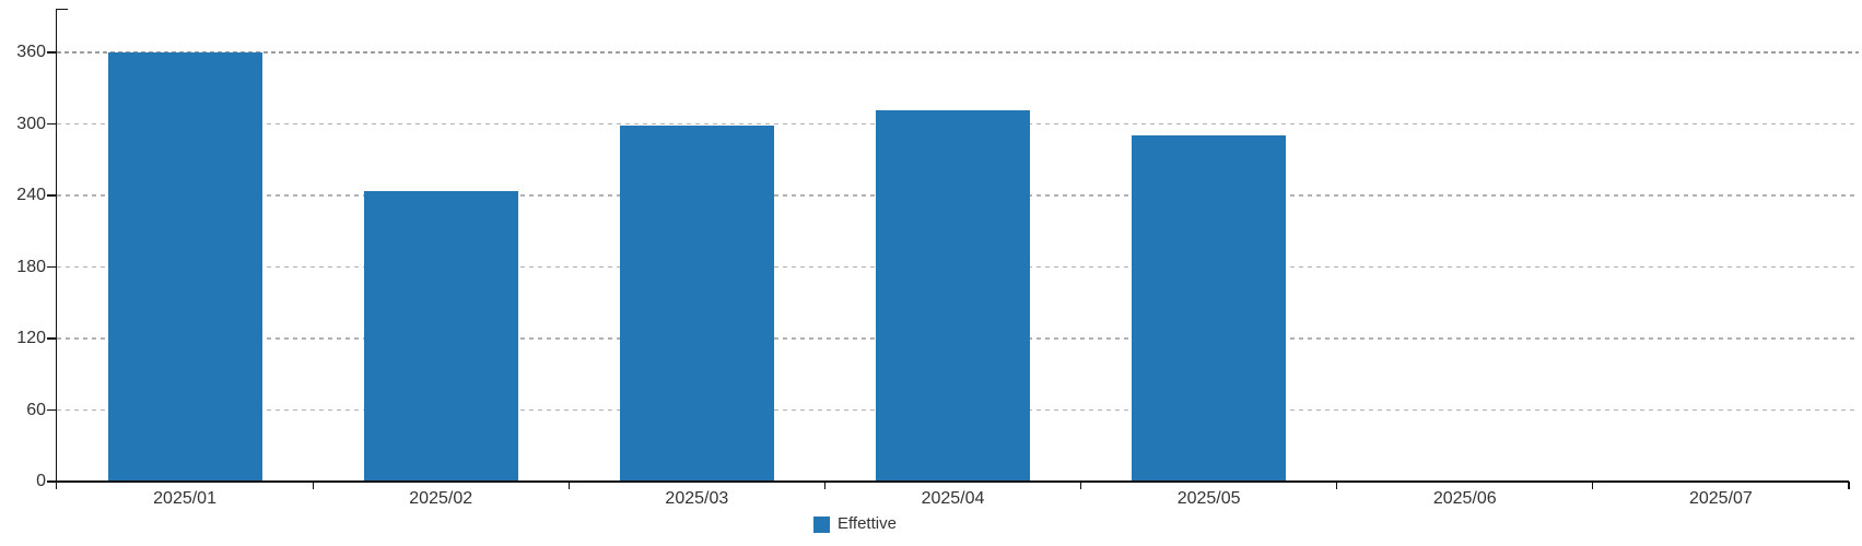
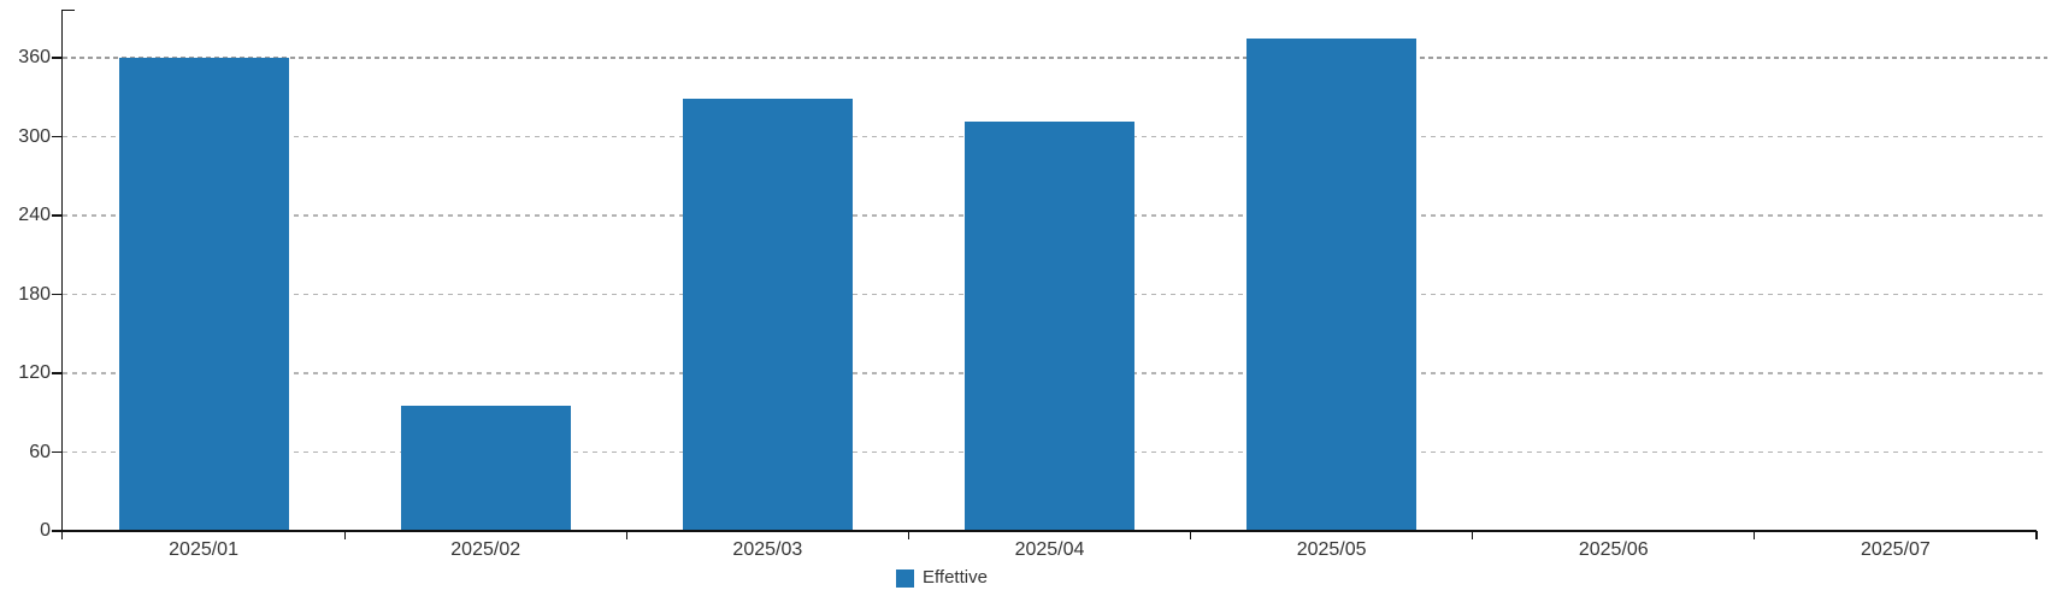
2025/02: 244 -> 95
2025/03: 299 -> 329
2025/05: 290 -> 375
